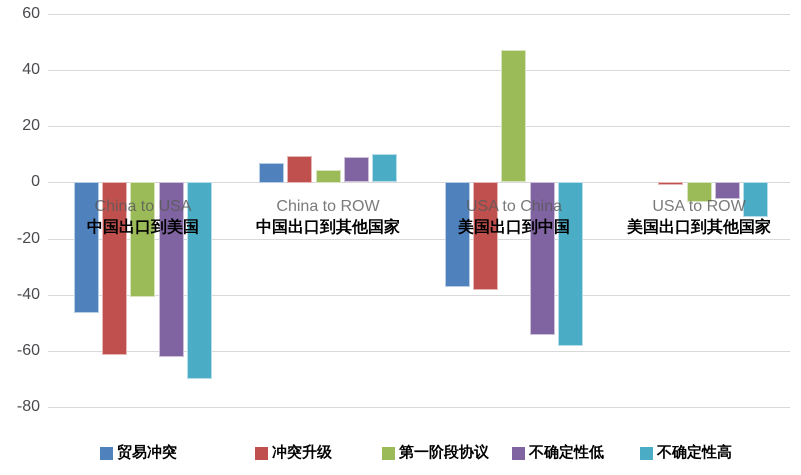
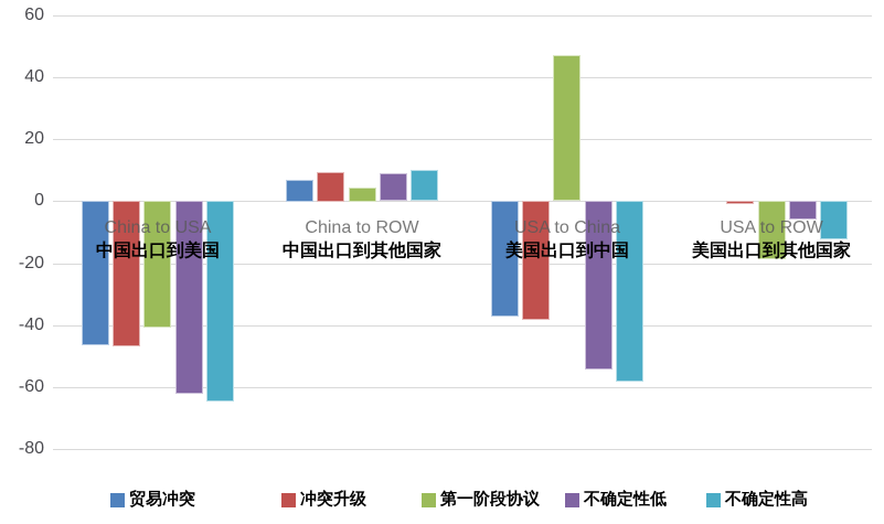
冲突升级/China to USA: -62 -> -47
不确定性高/China to USA: -70 -> -65
第一阶段协议/USA to ROW: -7 -> -19
